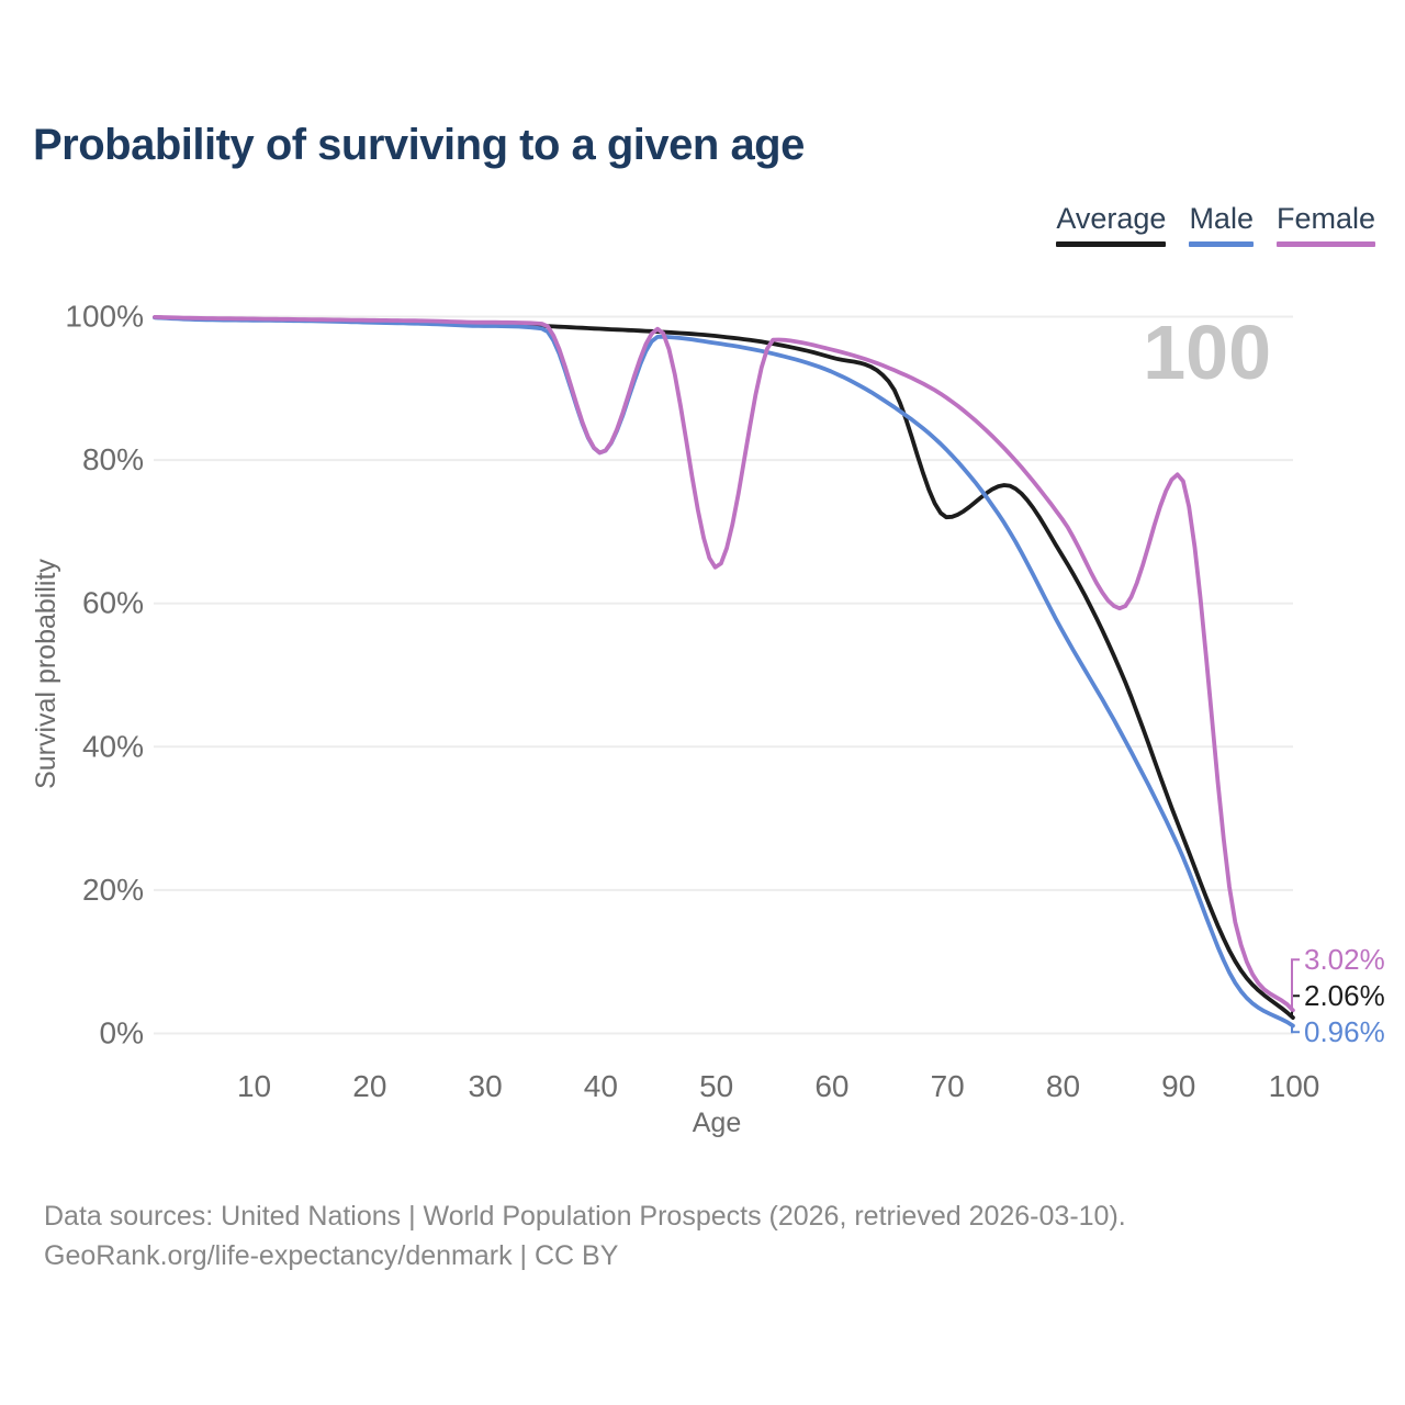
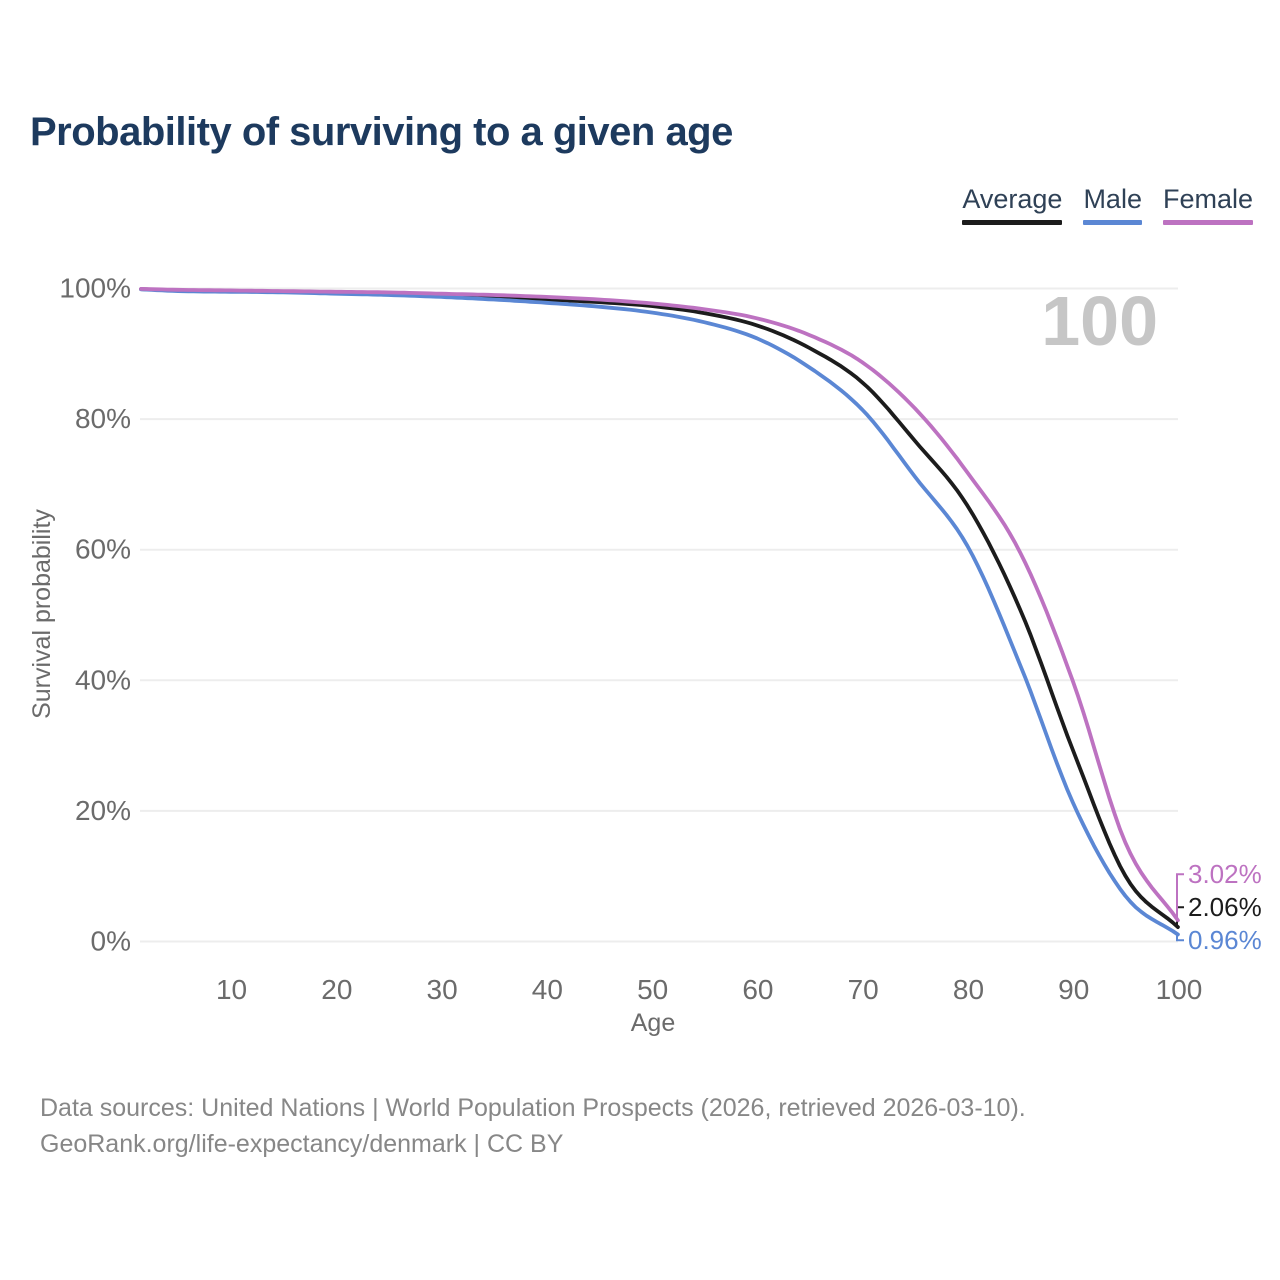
Male/40: 81% -> 98%
Female/40: 81% -> 99%
Female/50: 65% -> 98%
Average/70: 72% -> 86%
Male/80: 56% -> 60%
Male/90: 26% -> 21%
Female/90: 78% -> 40%
